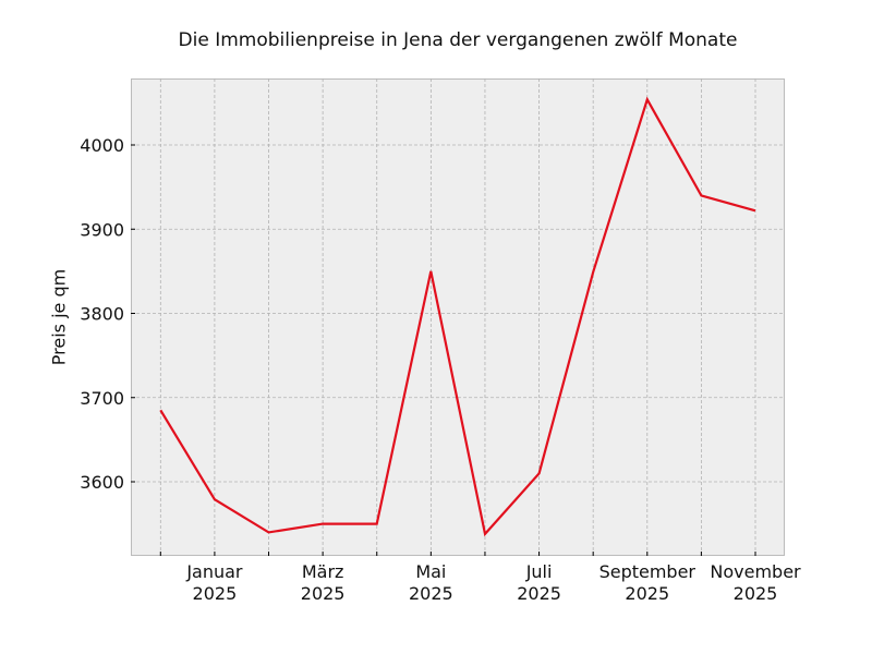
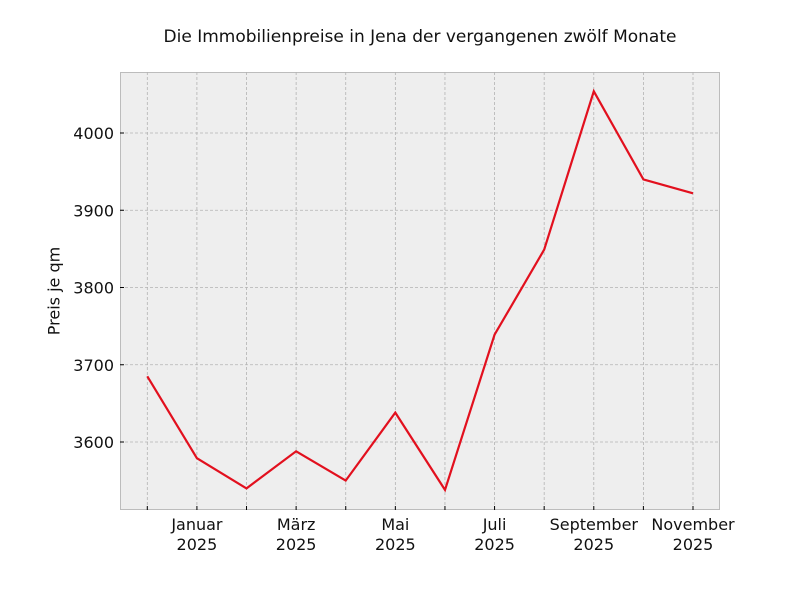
März 2025: 3550 -> 3590
Mai 2025: 3850 -> 3640
Juli 2025: 3610 -> 3740
